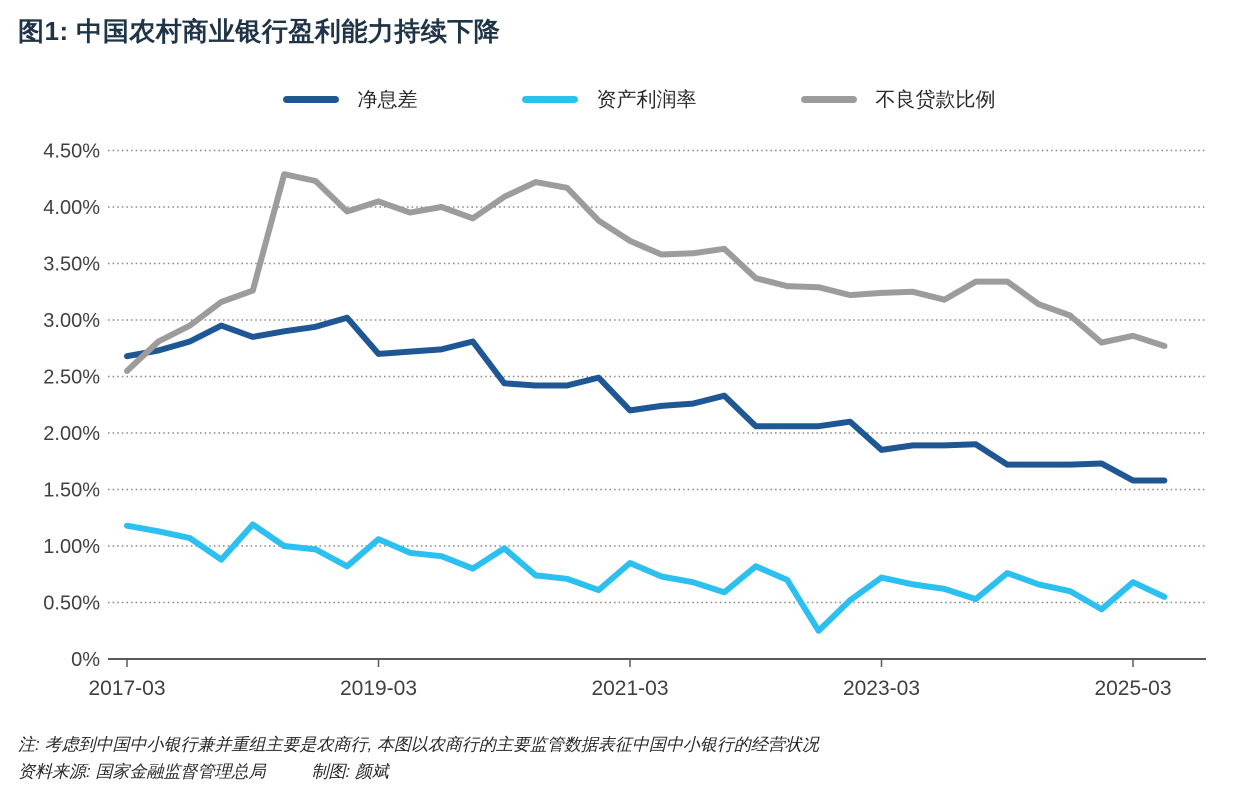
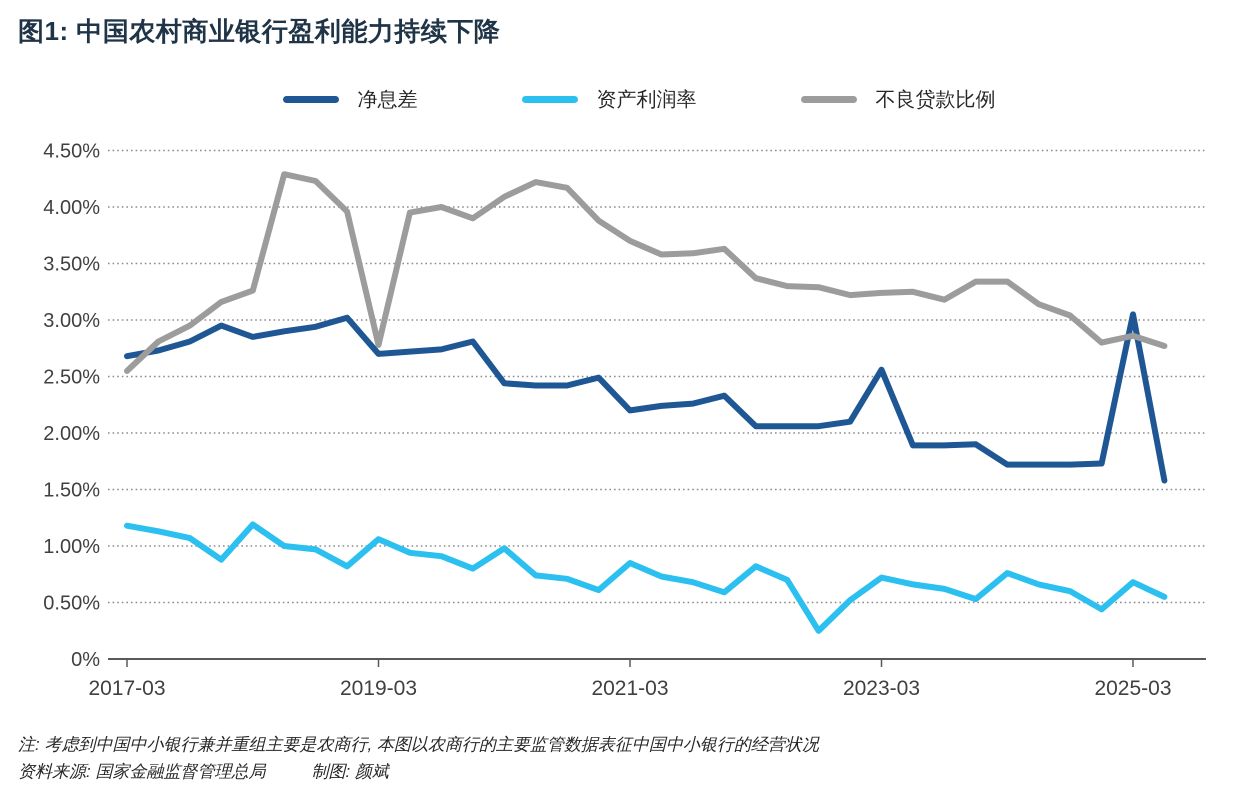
不良贷款比例/2019-03: 4.05% -> 2.78%
净息差/2023-03: 1.85% -> 2.56%
净息差/2025-03: 1.58% -> 3.05%
